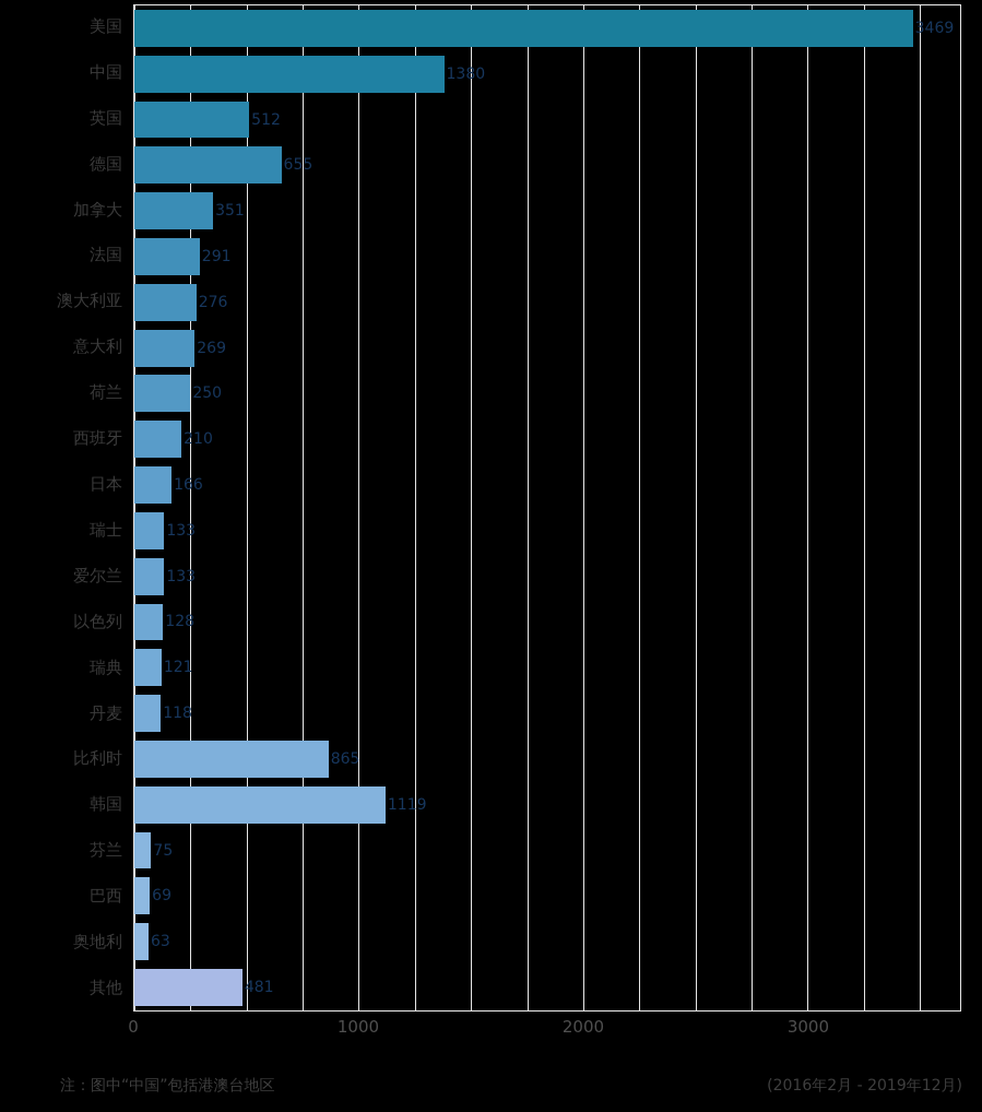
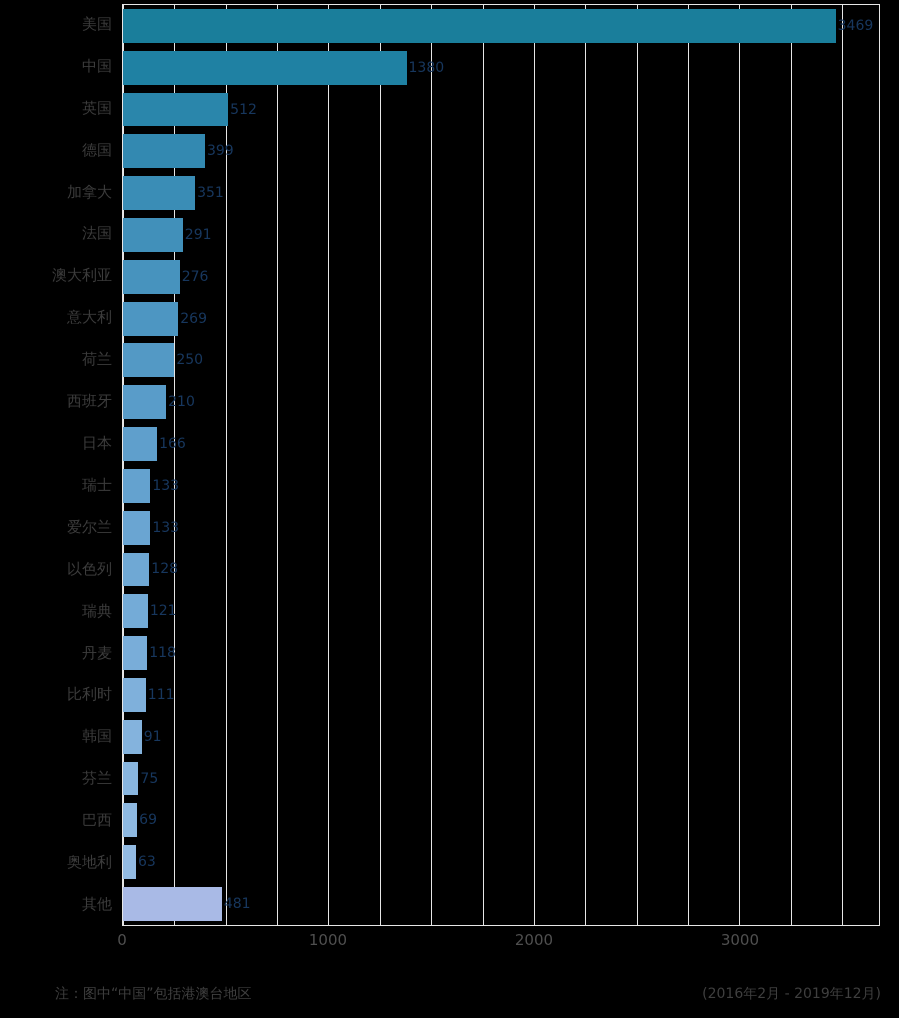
德国: 655 -> 399
比利时: 865 -> 111
韩国: 1119 -> 91
